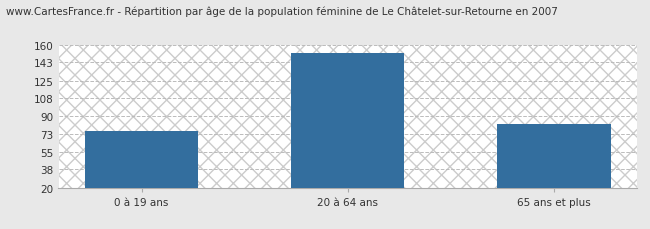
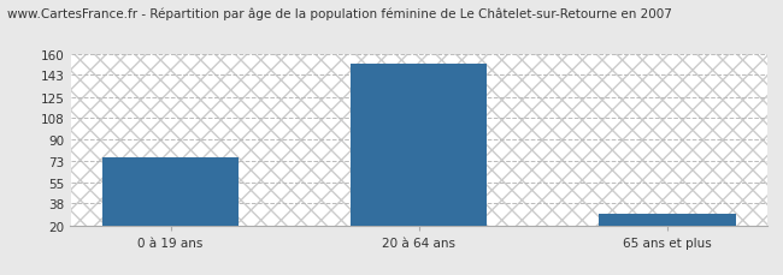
65 ans et plus: 82 -> 29
